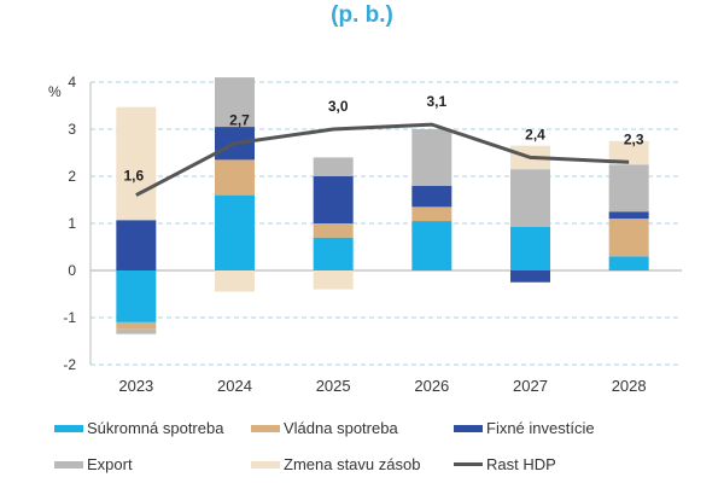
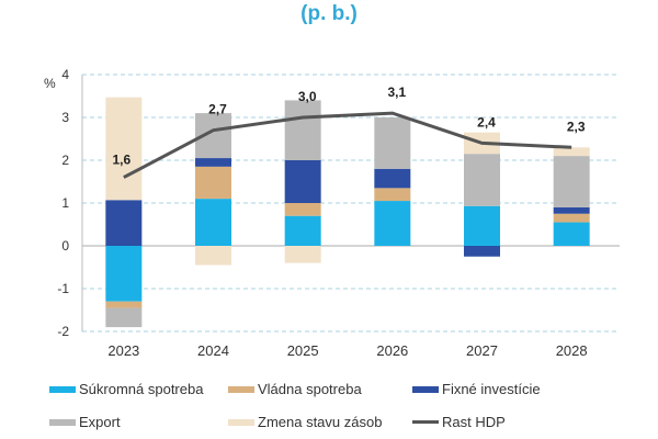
Súkromná spotreba/2023: -1.1 -> -1.3
Export/2023: -0.1 -> -0.5
Súkromná spotreba/2024: 1.6 -> 1.1
Fixné investície/2024: 0.7 -> 0.2
Export/2025: 0.4 -> 1.4
Súkromná spotreba/2028: 0.3 -> 0.6
Vládna spotreba/2028: 0.8 -> 0.2
Export/2028: 1.0 -> 1.2
Zmena stavu zásob/2028: 0.5 -> 0.2
